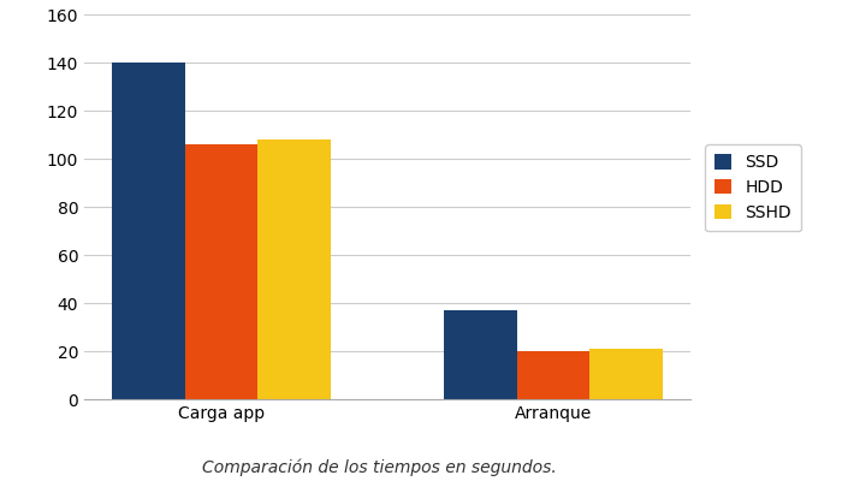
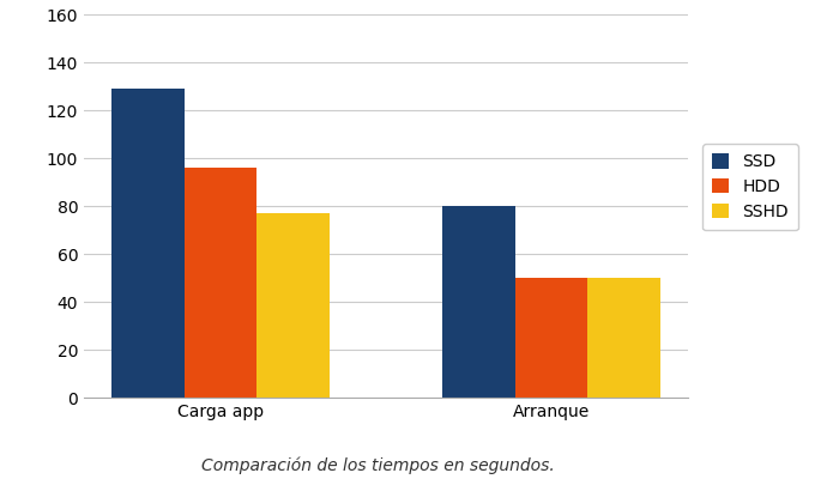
SSD/Carga app: 140 -> 129
HDD/Carga app: 106 -> 96
SSHD/Carga app: 108 -> 77
SSD/Arranque: 37 -> 80
HDD/Arranque: 20 -> 50
SSHD/Arranque: 21 -> 50
